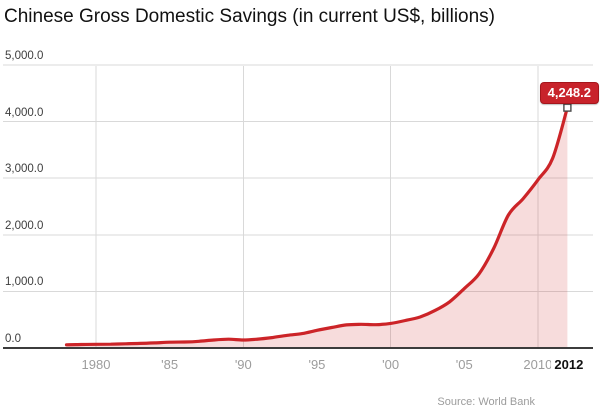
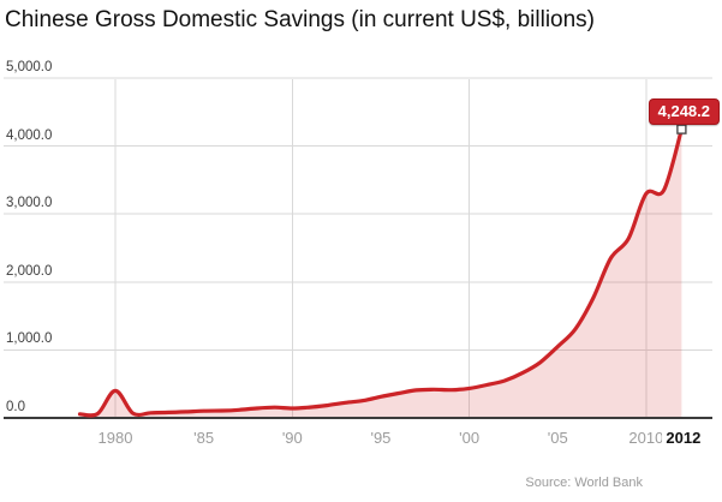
1980: 100 -> 400
2010: 3000 -> 3300
